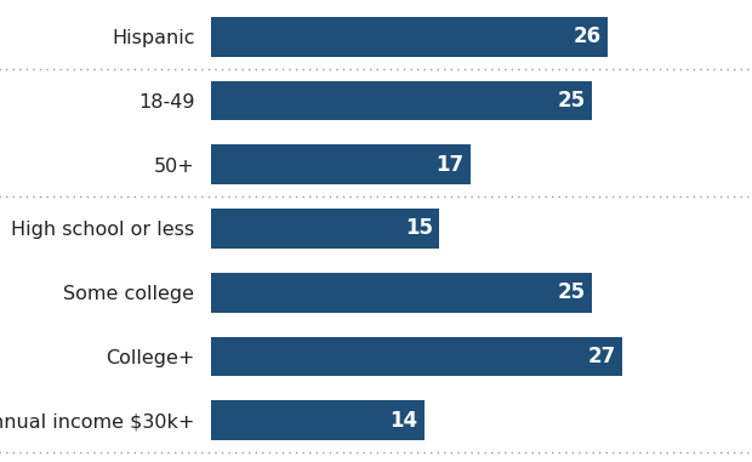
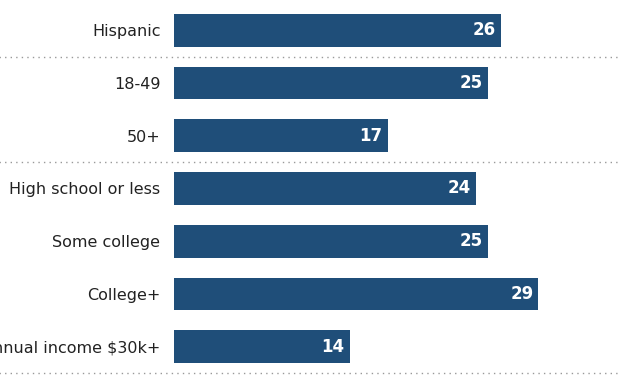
High school or less: 15 -> 24
College+: 27 -> 29
